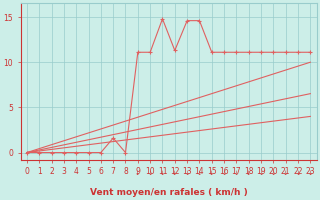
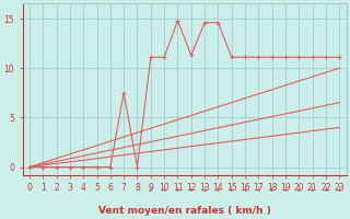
7: 1.6 -> 7.5
